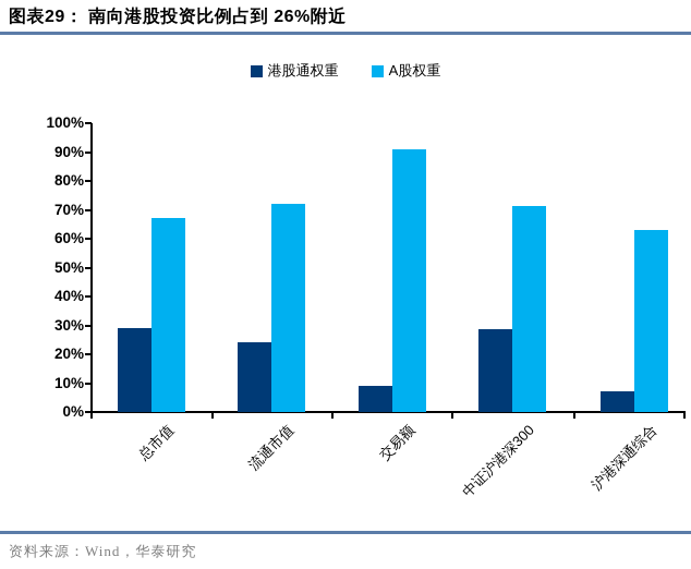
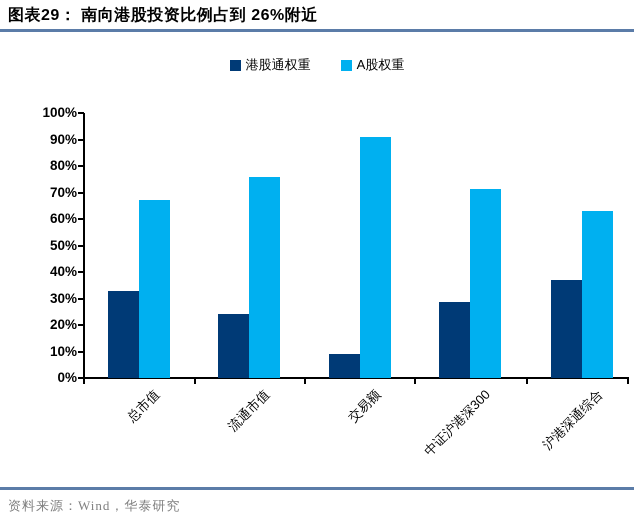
港股通权重/总市值: 29% -> 33%
A股权重/流通市值: 72% -> 76%
港股通权重/沪港深通综合: 7% -> 37%
